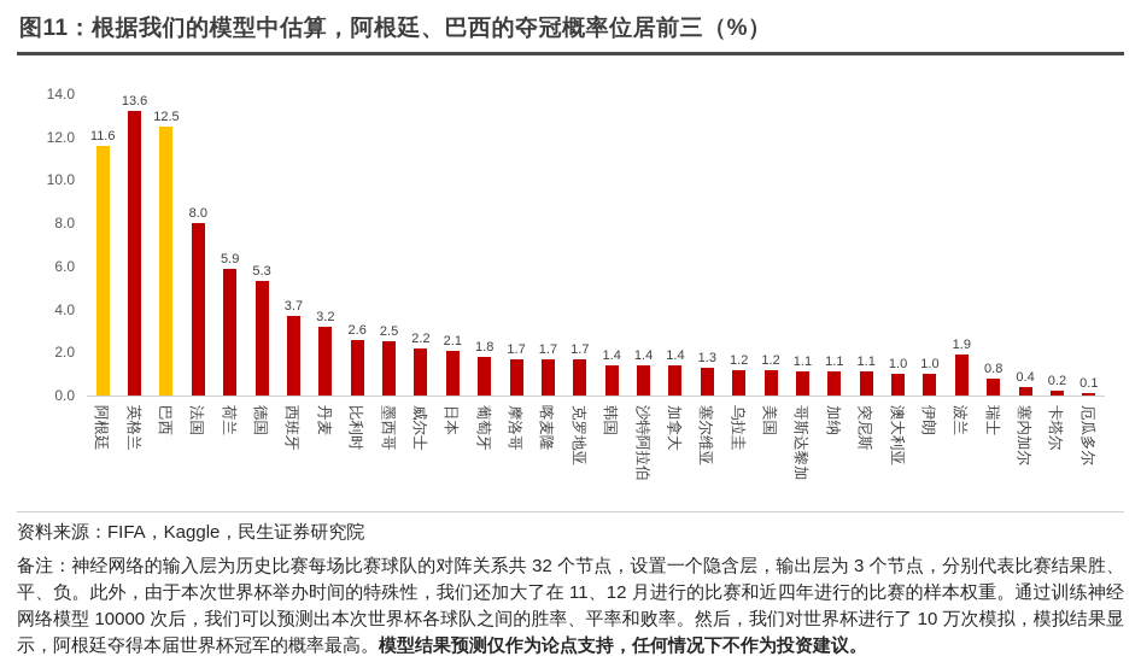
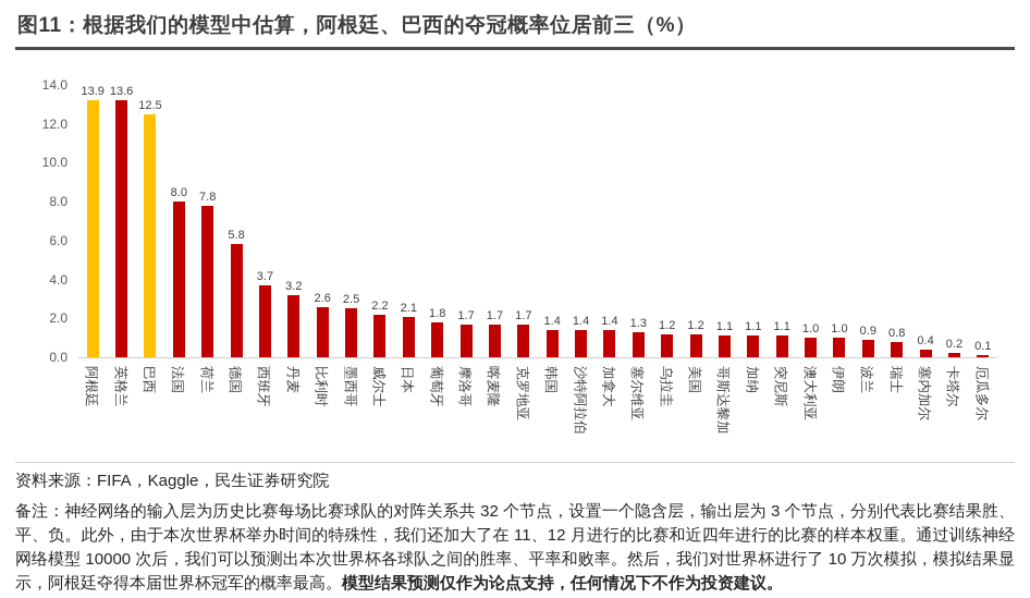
阿根廷: 11.6 -> 13.9
荷兰: 5.9 -> 7.8
德国: 5.3 -> 5.8
波兰: 1.9 -> 0.9
